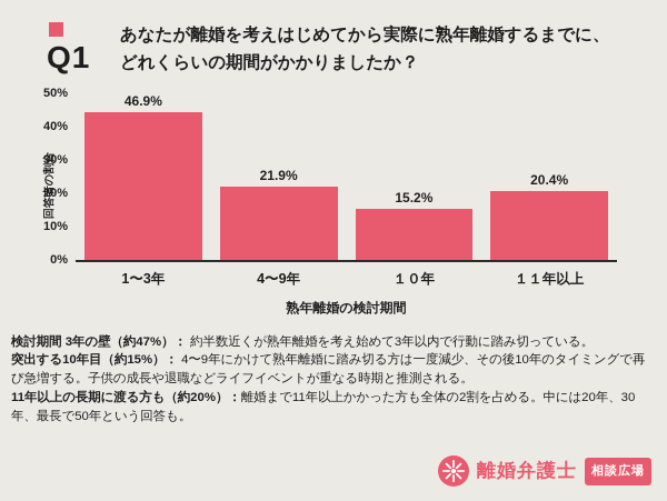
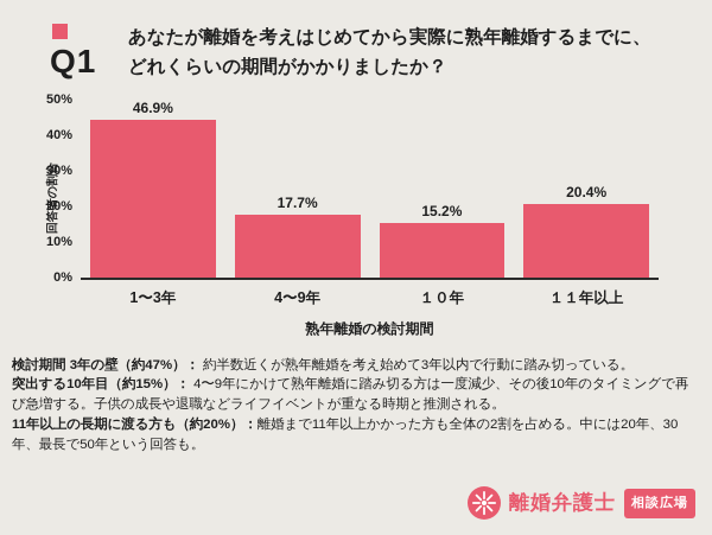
4〜9年: 21.9% -> 17.7%
